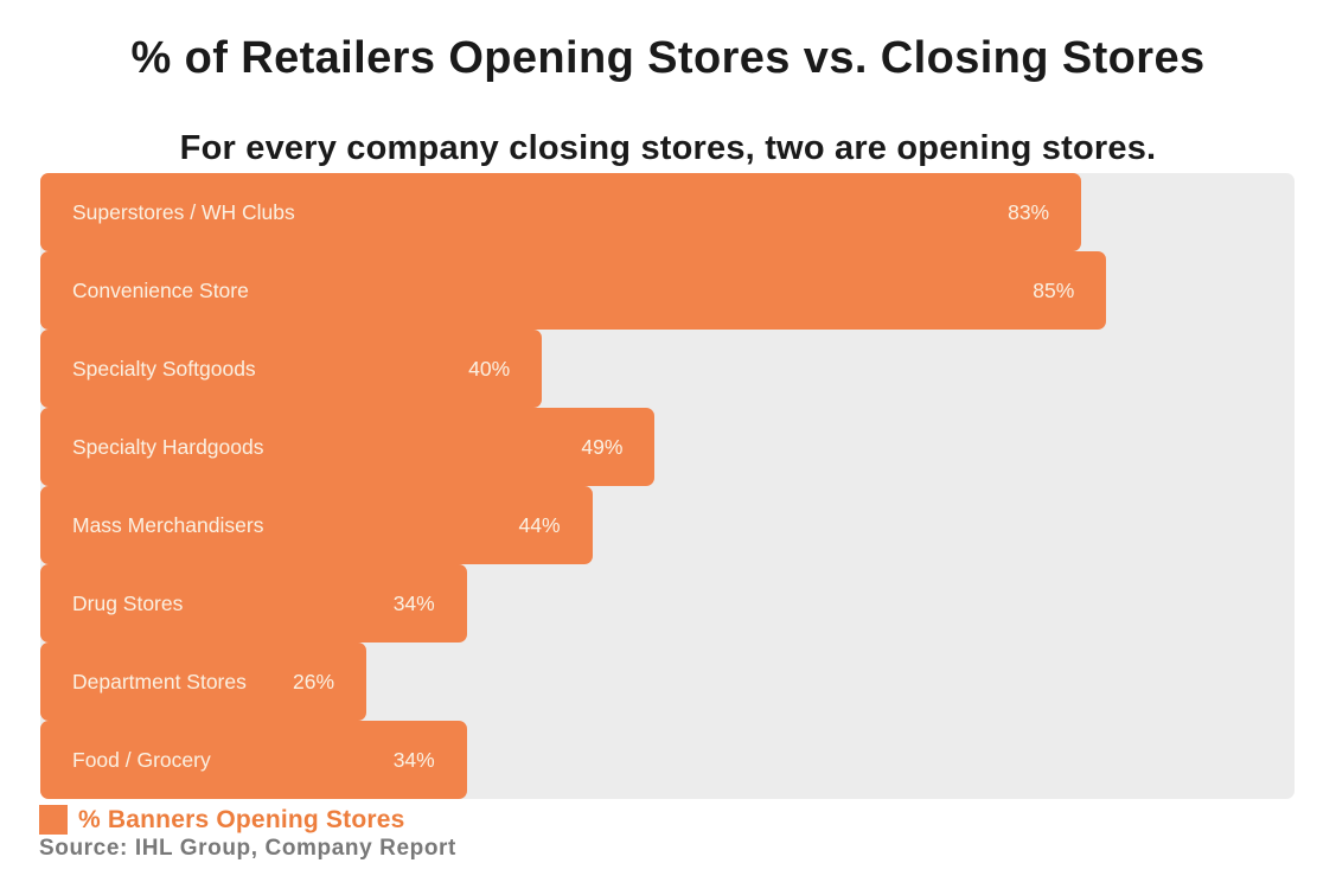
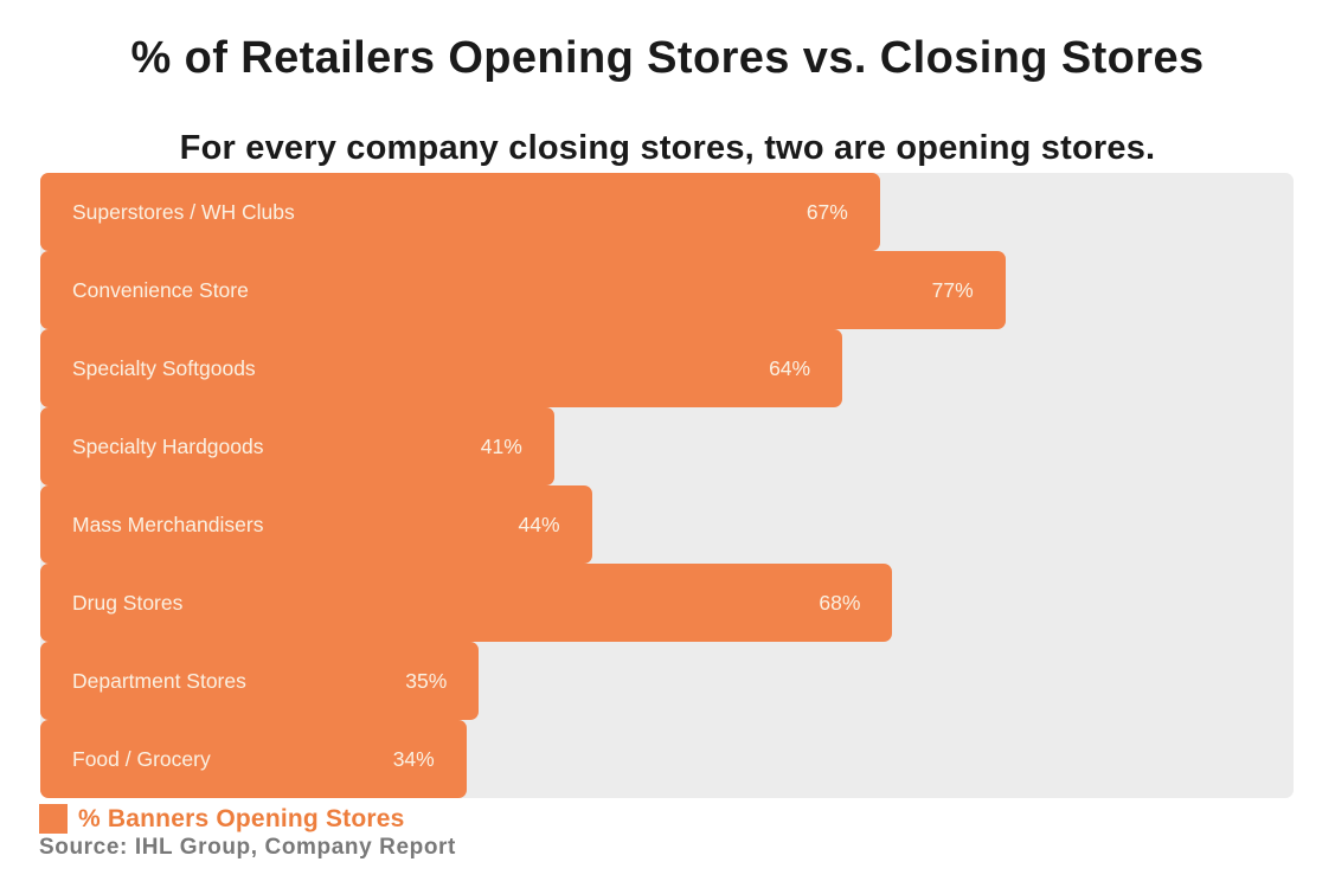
Superstores / WH Clubs: 83% -> 67%
Convenience Store: 85% -> 77%
Specialty Softgoods: 40% -> 64%
Specialty Hardgoods: 49% -> 41%
Drug Stores: 34% -> 68%
Department Stores: 26% -> 35%
